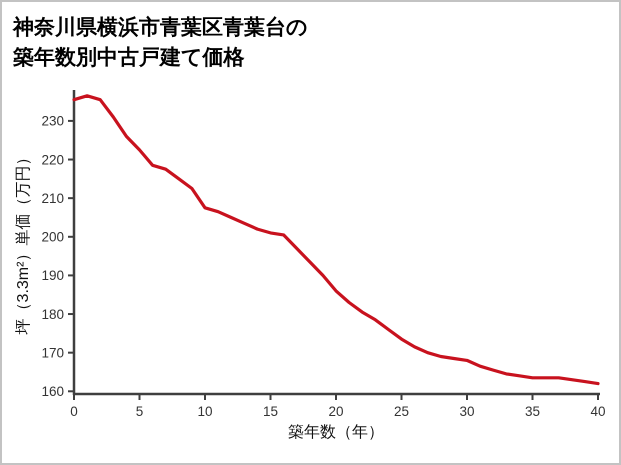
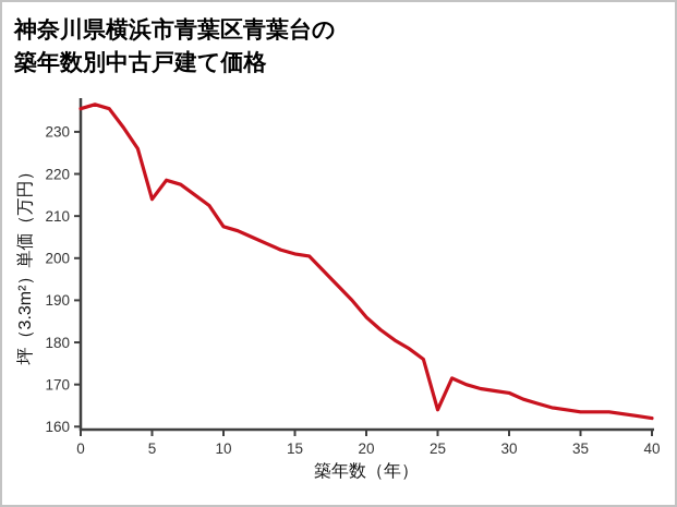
5: 222 -> 214
25: 174 -> 164
